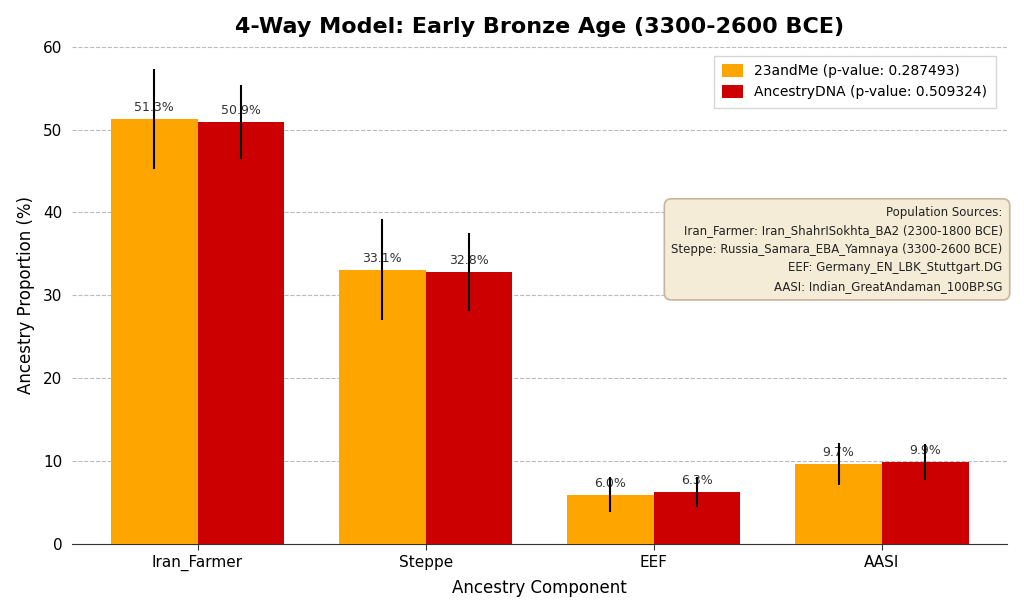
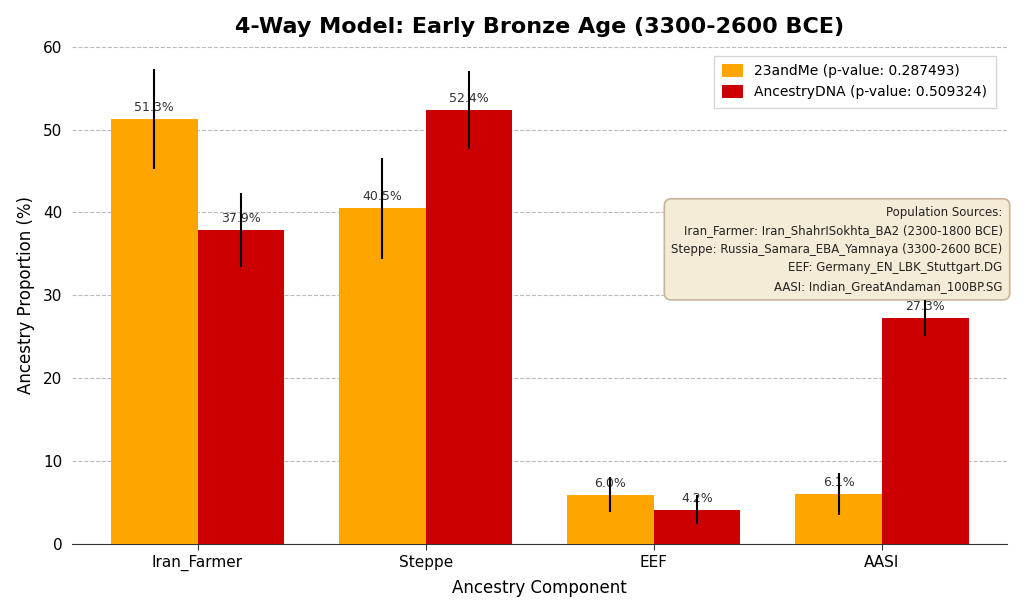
AncestryDNA (p-value: 0.509324)/Iran_Farmer: 50.9% -> 37.9%
23andMe (p-value: 0.287493)/Steppe: 33.1% -> 40.5%
AncestryDNA (p-value: 0.509324)/Steppe: 32.8% -> 52.4%
AncestryDNA (p-value: 0.509324)/EEF: 6.3% -> 4.2%
23andMe (p-value: 0.287493)/AASI: 9.7% -> 6.1%
AncestryDNA (p-value: 0.509324)/AASI: 9.9% -> 27.3%
